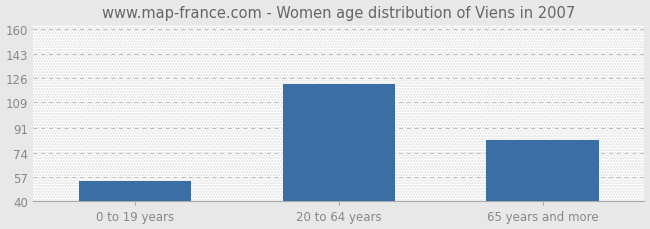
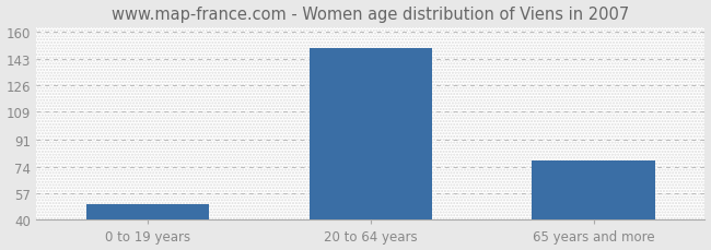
0 to 19 years: 54 -> 50
20 to 64 years: 122 -> 150
65 years and more: 83 -> 78
